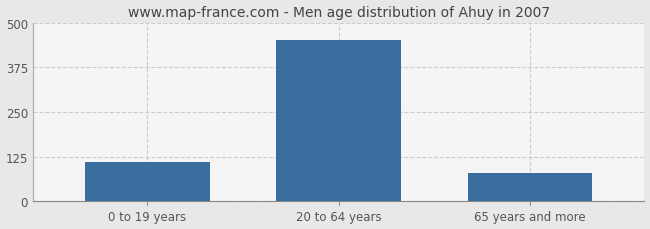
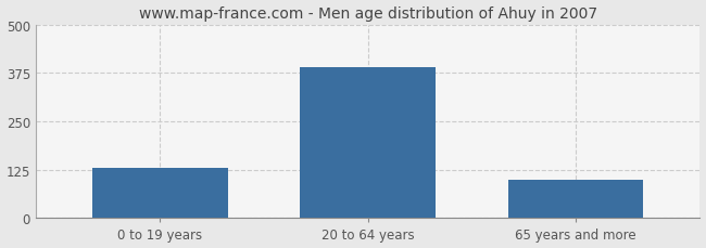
0 to 19 years: 110 -> 130
20 to 64 years: 450 -> 390
65 years and more: 80 -> 100
